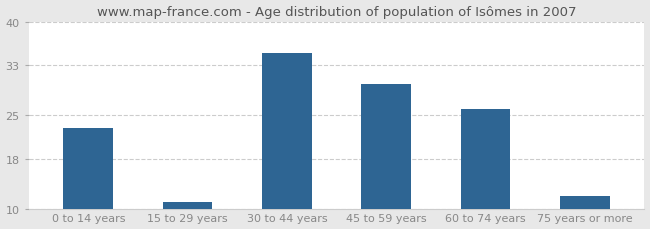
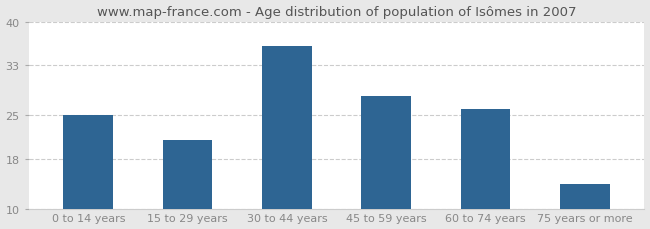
0 to 14 years: 23 -> 25
15 to 29 years: 11 -> 21
30 to 44 years: 35 -> 36
45 to 59 years: 30 -> 28
75 years or more: 12 -> 14
